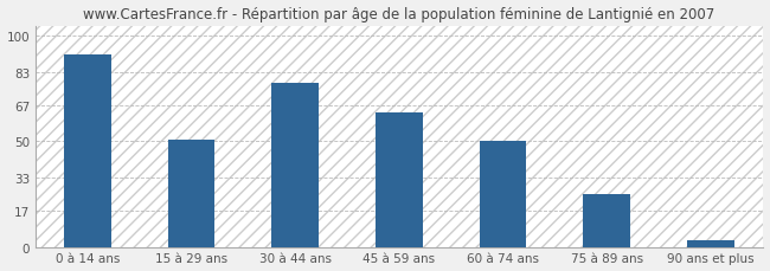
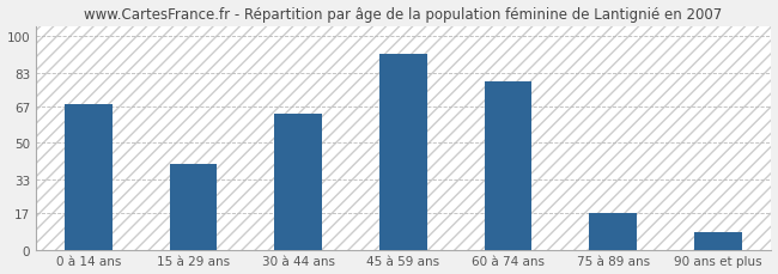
0 à 14 ans: 91 -> 68
15 à 29 ans: 51 -> 40
30 à 44 ans: 78 -> 64
45 à 59 ans: 64 -> 92
60 à 74 ans: 50 -> 79
75 à 89 ans: 25 -> 17
90 ans et plus: 3 -> 8
